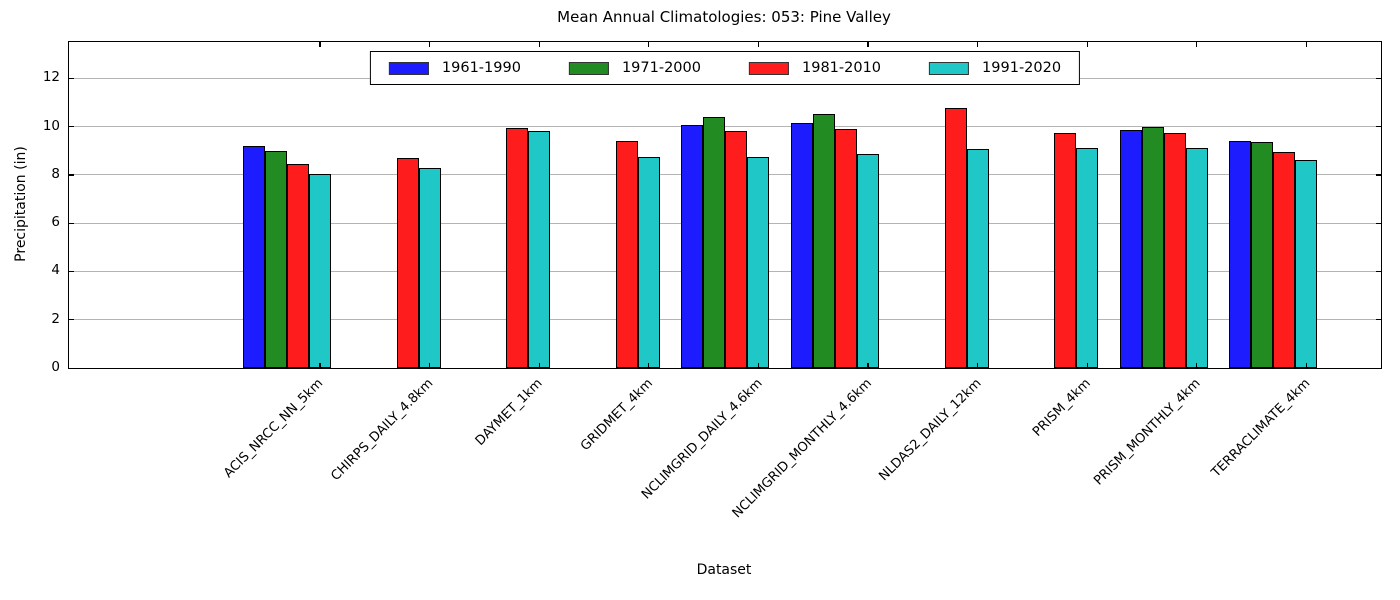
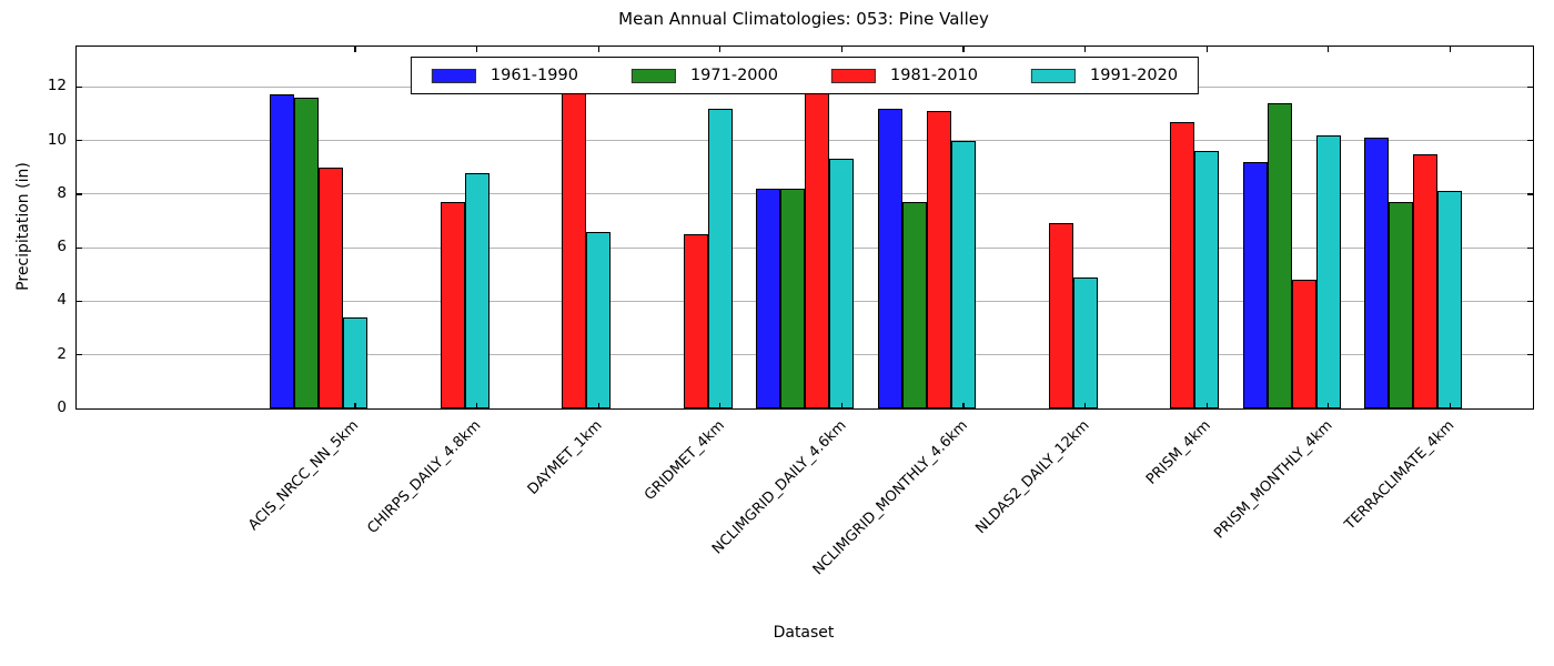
1961-1990/ACIS_NRCC_NN_5km: 9.2 -> 11.7
1971-2000/ACIS_NRCC_NN_5km: 9.0 -> 11.6
1981-2010/ACIS_NRCC_NN_5km: 8.4 -> 9.0
1991-2020/ACIS_NRCC_NN_5km: 8.1 -> 3.4
1981-2010/CHIRPS_DAILY_4.8km: 8.7 -> 7.7
1991-2020/CHIRPS_DAILY_4.8km: 8.3 -> 8.8
1981-2010/DAYMET_1km: 9.9 -> 12.5
1991-2020/DAYMET_1km: 9.8 -> 6.6
1981-2010/GRIDMET_4km: 9.4 -> 6.5
1991-2020/GRIDMET_4km: 8.8 -> 11.2
1961-1990/NCLIMGRID_DAILY_4.6km: 10.1 -> 8.2
1971-2000/NCLIMGRID_DAILY_4.6km: 10.4 -> 8.2
1981-2010/NCLIMGRID_DAILY_4.6km: 9.8 -> 12.6
1991-2020/NCLIMGRID_DAILY_4.6km: 8.8 -> 9.3
1961-1990/NCLIMGRID_MONTHLY_4.6km: 10.2 -> 11.2
1971-2000/NCLIMGRID_MONTHLY_4.6km: 10.5 -> 7.7
1981-2010/NCLIMGRID_MONTHLY_4.6km: 9.9 -> 11.1
1991-2020/NCLIMGRID_MONTHLY_4.6km: 8.8 -> 10.0
1981-2010/NLDAS2_DAILY_12km: 10.8 -> 6.9
1991-2020/NLDAS2_DAILY_12km: 9.1 -> 4.9
1981-2010/PRISM_4km: 9.8 -> 10.7
1991-2020/PRISM_4km: 9.1 -> 9.6
1961-1990/PRISM_MONTHLY_4km: 9.8 -> 9.2
1971-2000/PRISM_MONTHLY_4km: 10.0 -> 11.4
1981-2010/PRISM_MONTHLY_4km: 9.8 -> 4.8
1991-2020/PRISM_MONTHLY_4km: 9.1 -> 10.2
1961-1990/TERRACLIMATE_4km: 9.4 -> 10.1
1971-2000/TERRACLIMATE_4km: 9.3 -> 7.7
1981-2010/TERRACLIMATE_4km: 8.9 -> 9.5
1991-2020/TERRACLIMATE_4km: 8.6 -> 8.1
